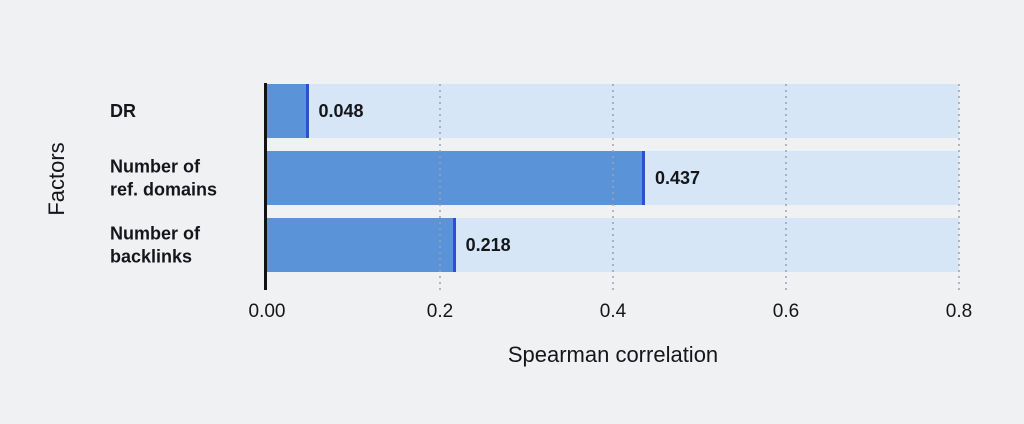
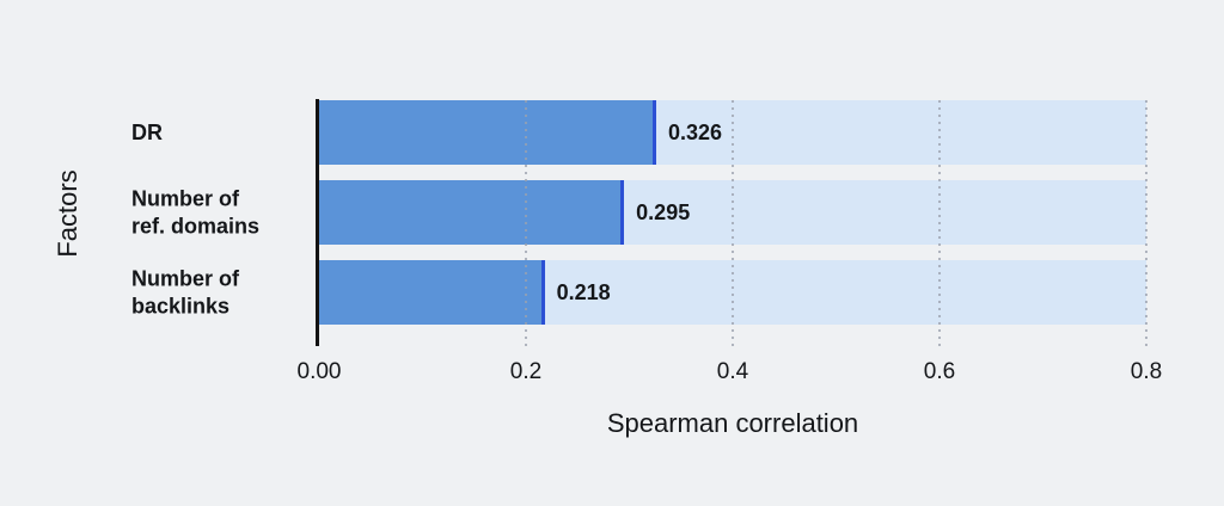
DR: 0.048 -> 0.326
Number of ref. domains: 0.437 -> 0.295
